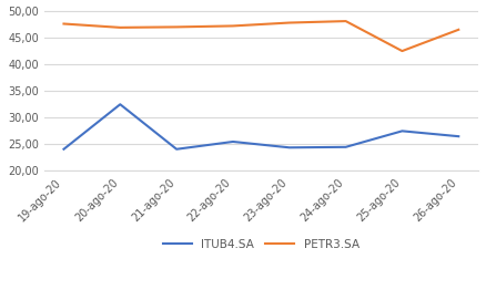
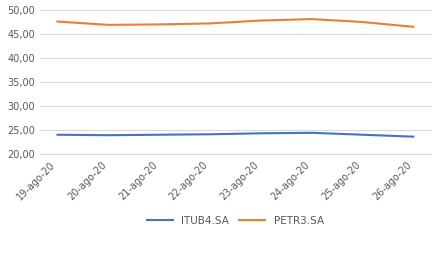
ITUB4.SA/20-ago-20: 32,5 -> 24,0
ITUB4.SA/22-ago-20: 25,5 -> 24,2
ITUB4.SA/25-ago-20: 27,5 -> 24,1
PETR3.SA/25-ago-20: 42,5 -> 47,5
ITUB4.SA/26-ago-20: 26,5 -> 23,7
